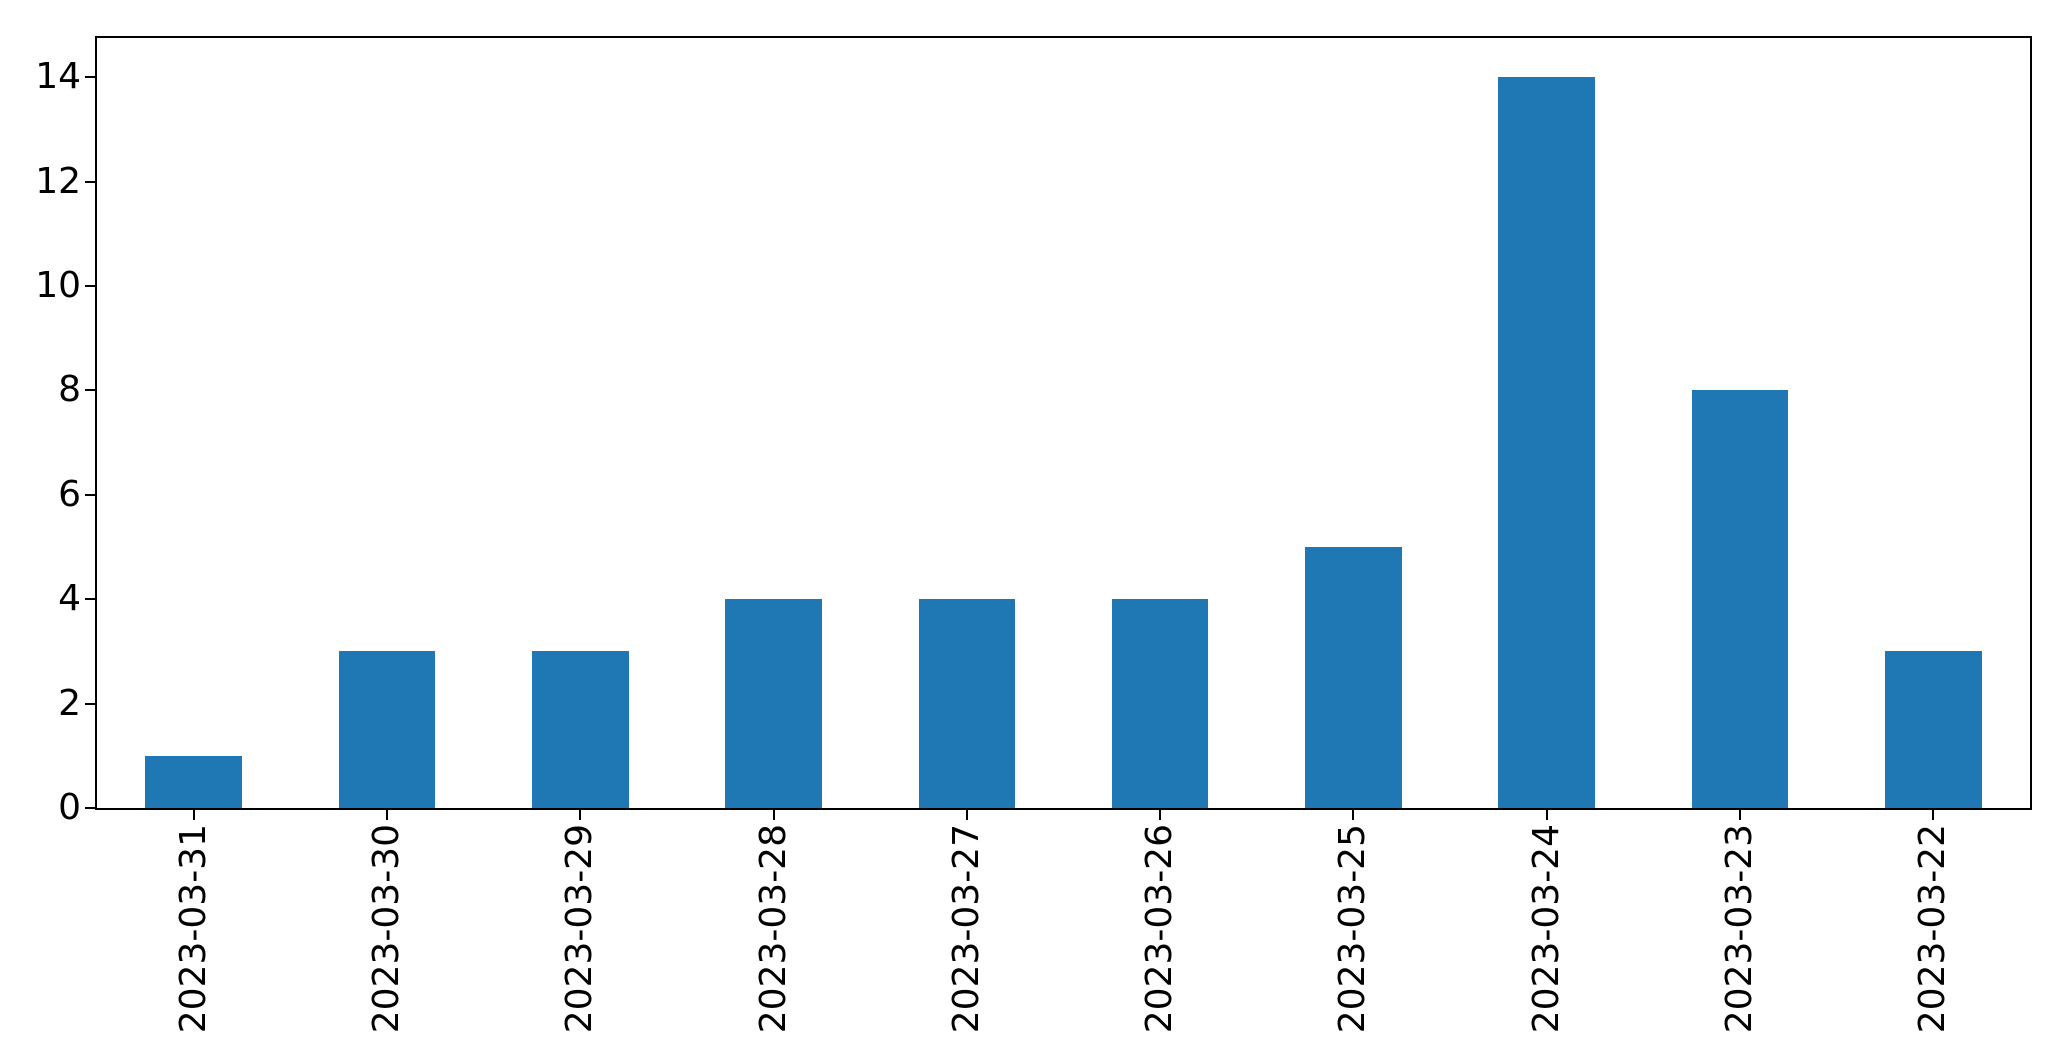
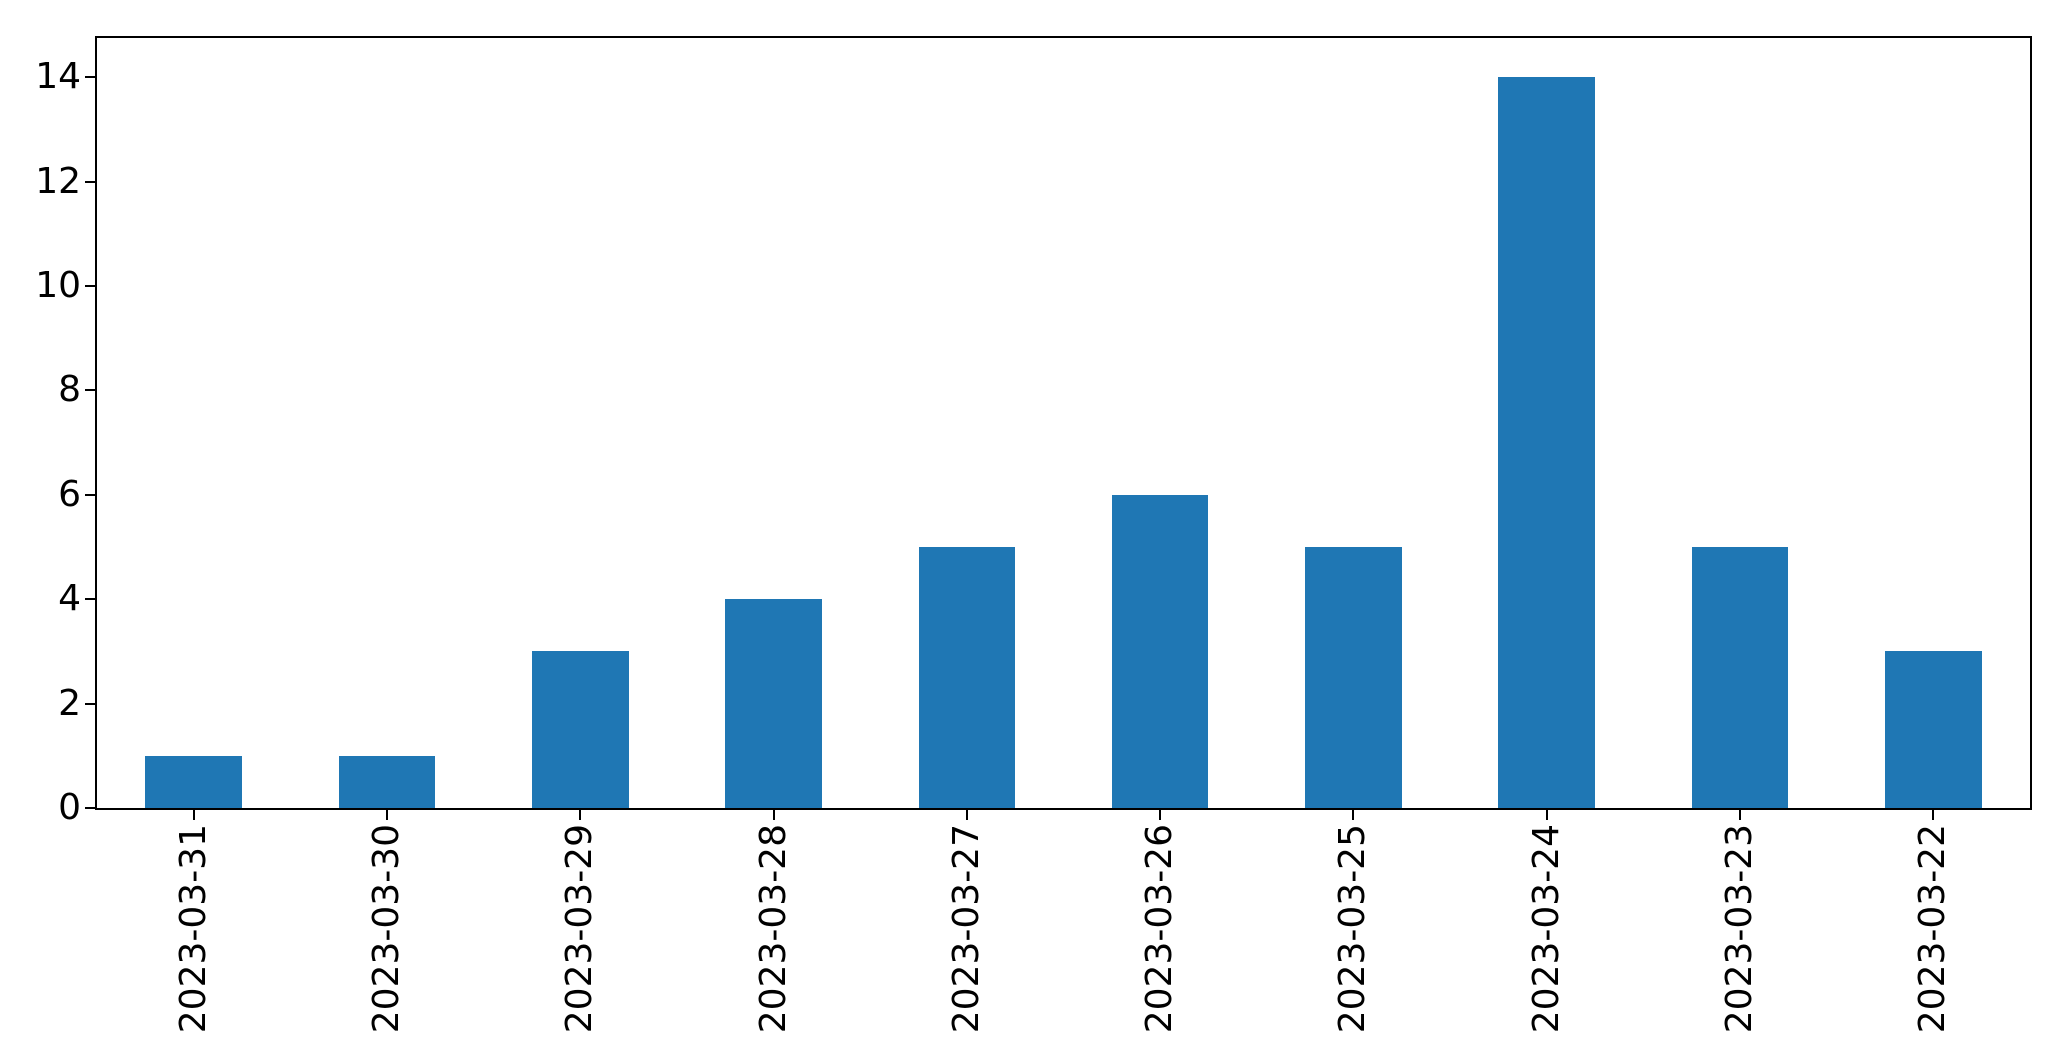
2023-03-30: 3 -> 1
2023-03-27: 4 -> 5
2023-03-26: 4 -> 6
2023-03-23: 8 -> 5
